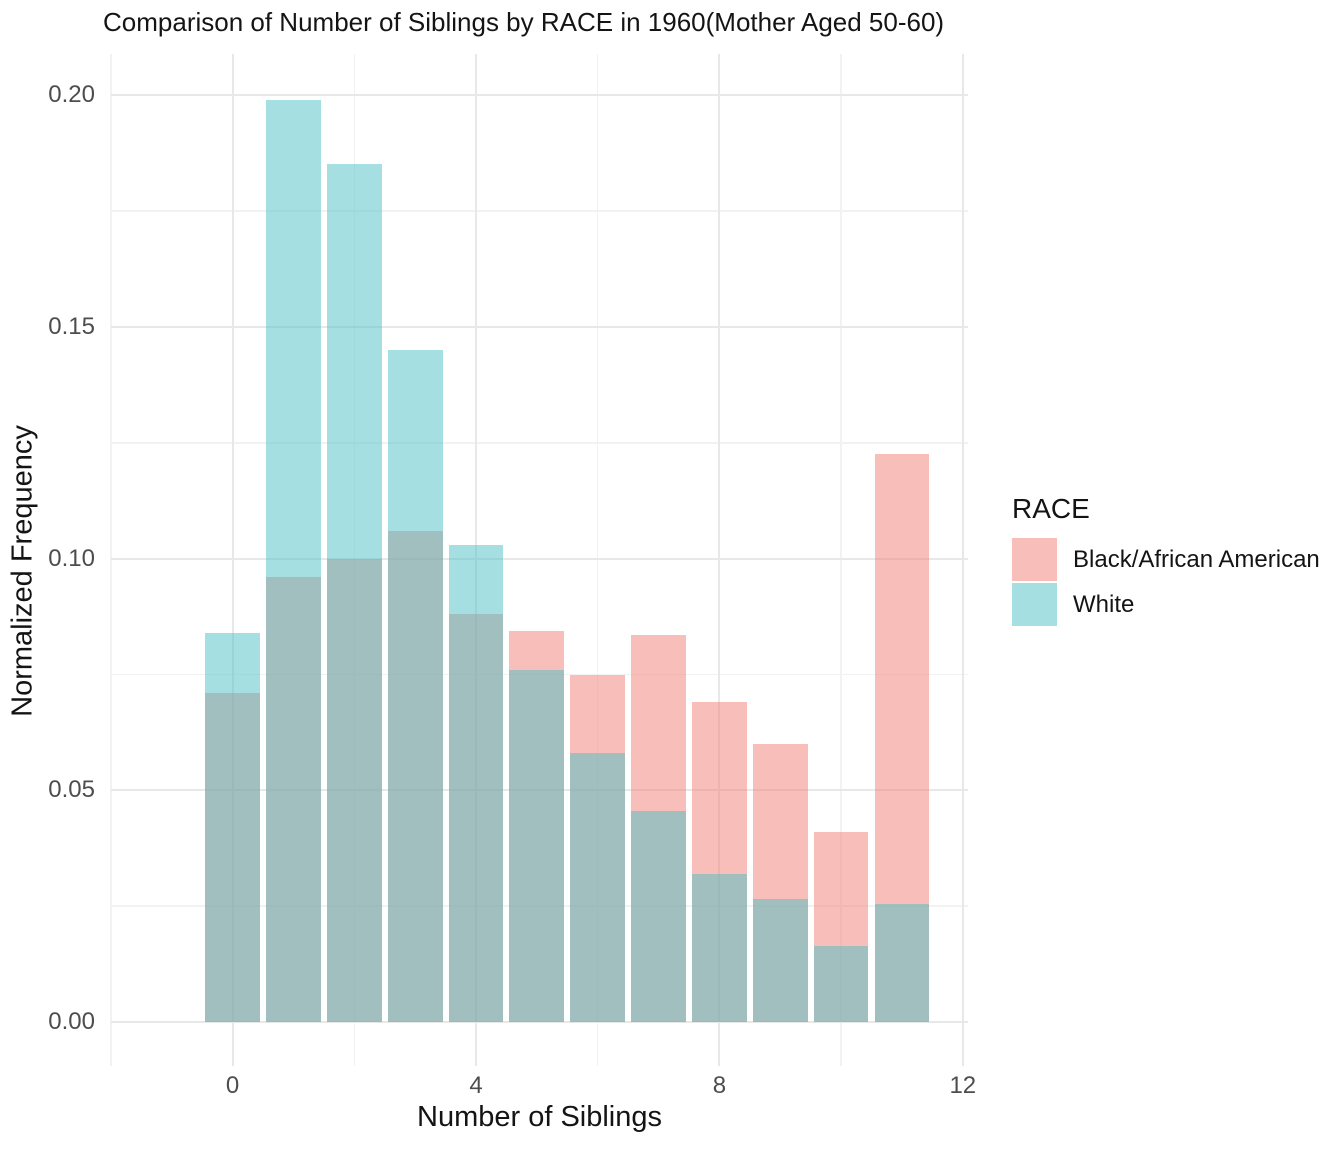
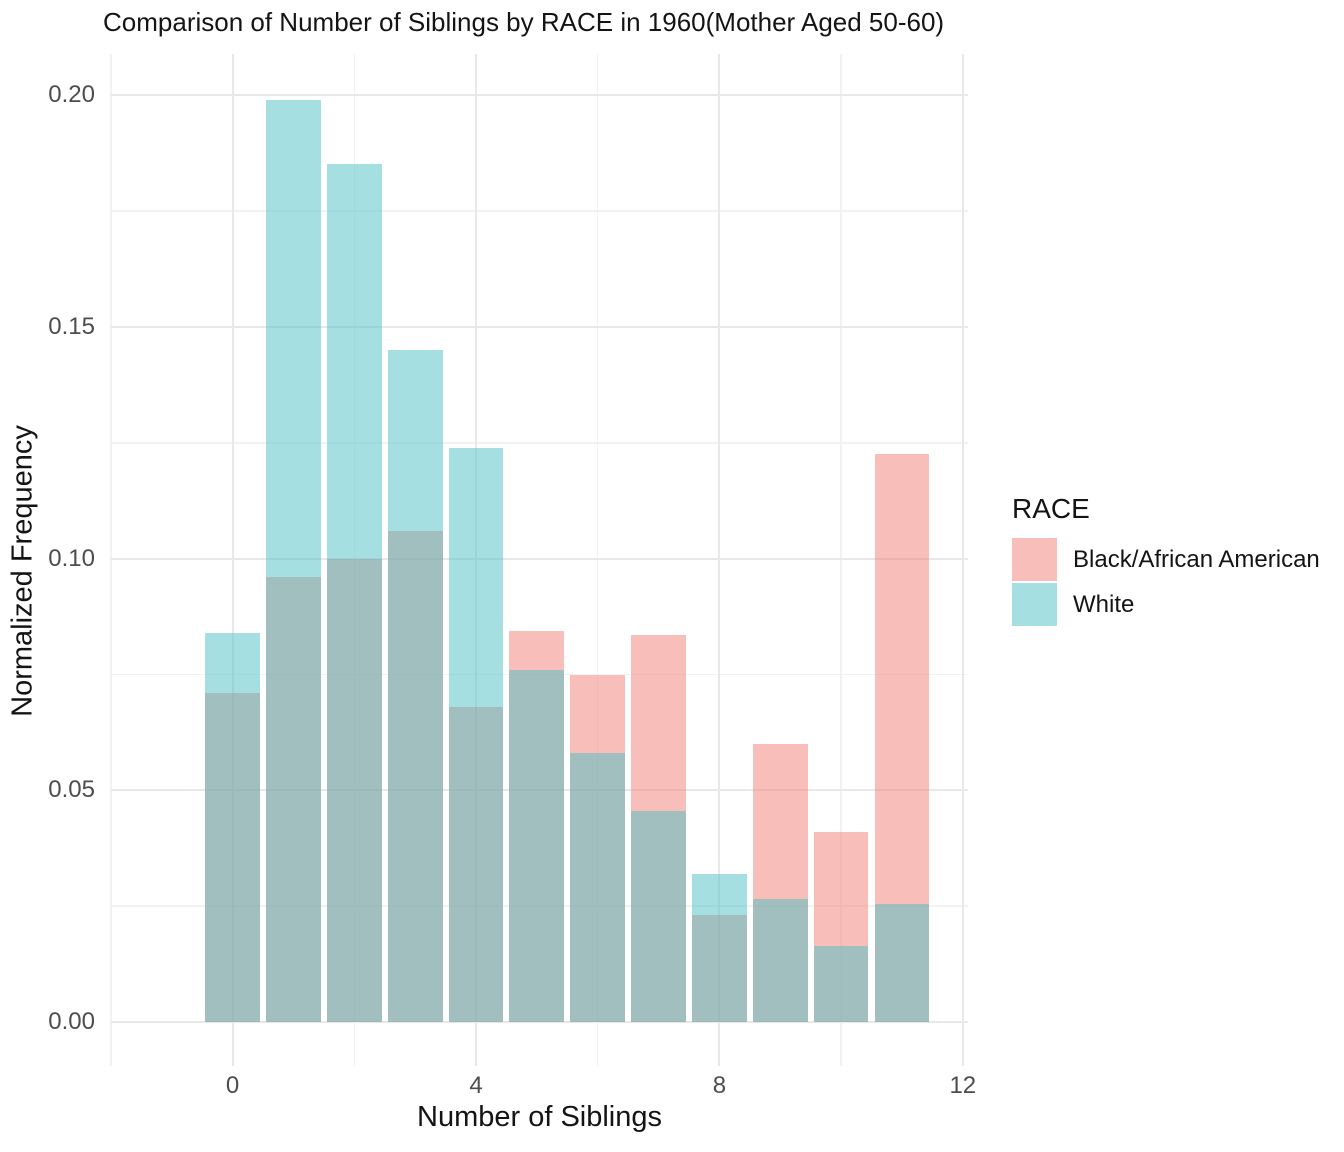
Black/African American/4: 0.088 -> 0.068
White/4: 0.103 -> 0.124
Black/African American/8: 0.069 -> 0.023
